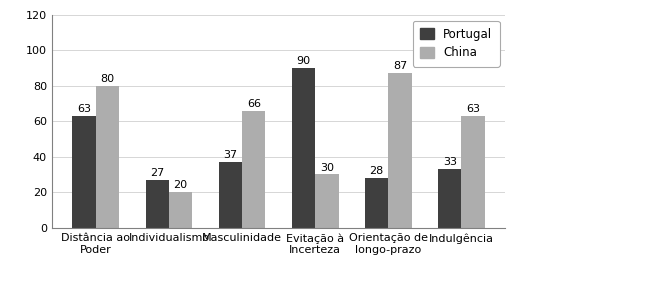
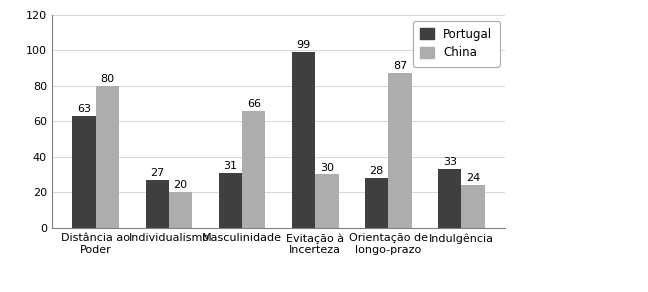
Portugal/Masculinidade: 37 -> 31
Portugal/Evitação à Incerteza: 90 -> 99
China/Indulgência: 63 -> 24
